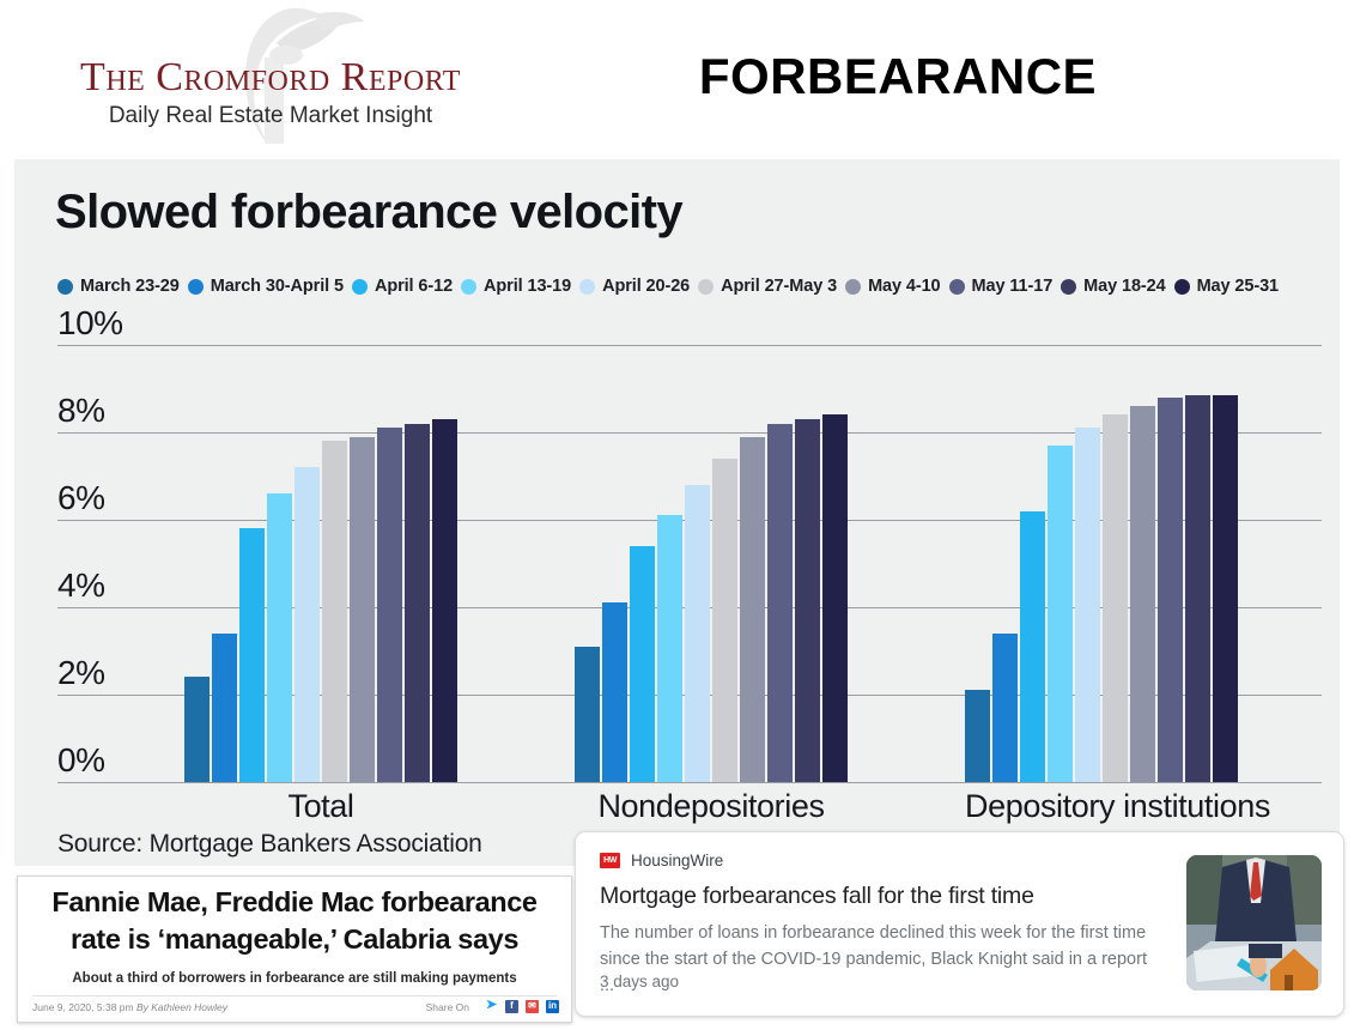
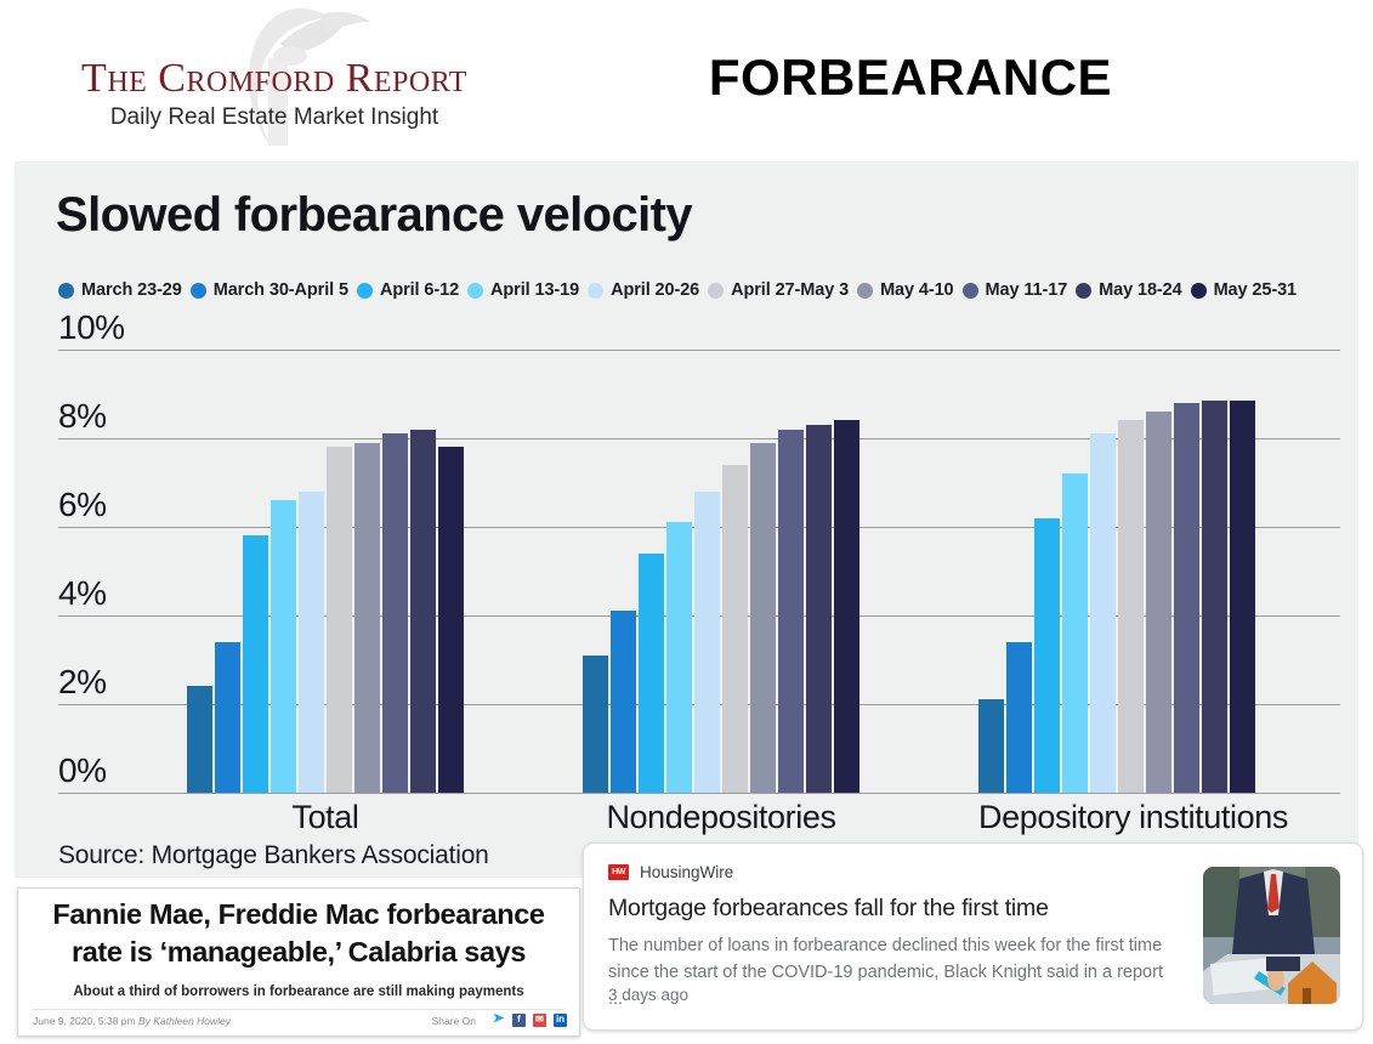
April 20-26/Total: 7.2% -> 6.8%
May 25-31/Total: 8.3% -> 7.8%
April 13-19/Depository institutions: 7.7% -> 7.2%
